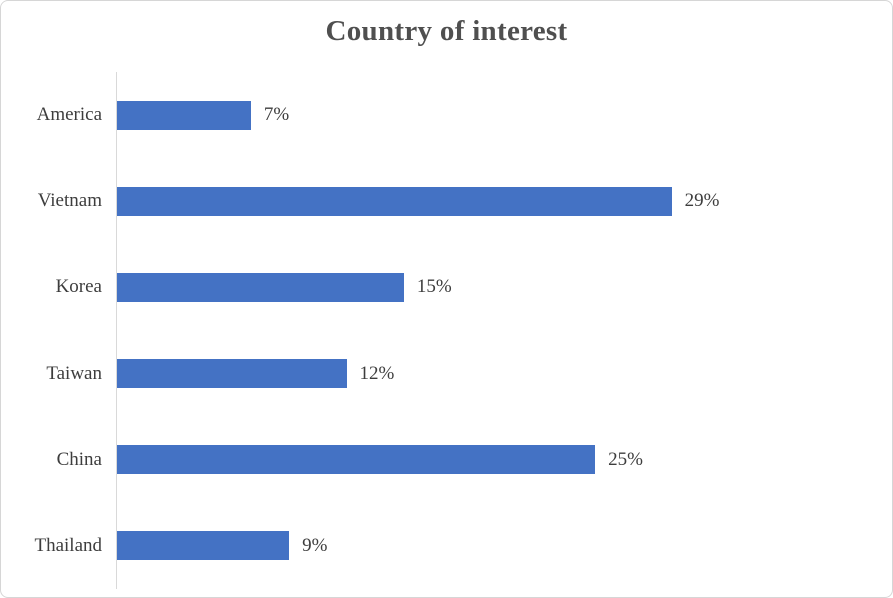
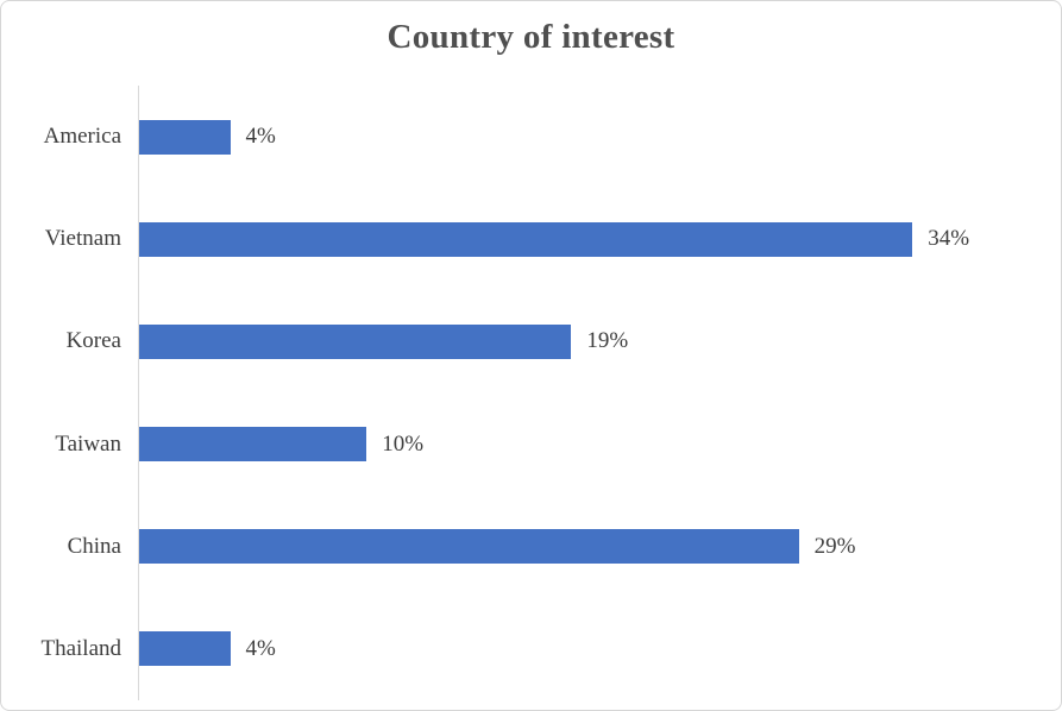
America: 7% -> 4%
Vietnam: 29% -> 34%
Korea: 15% -> 19%
Taiwan: 12% -> 10%
China: 25% -> 29%
Thailand: 9% -> 4%
